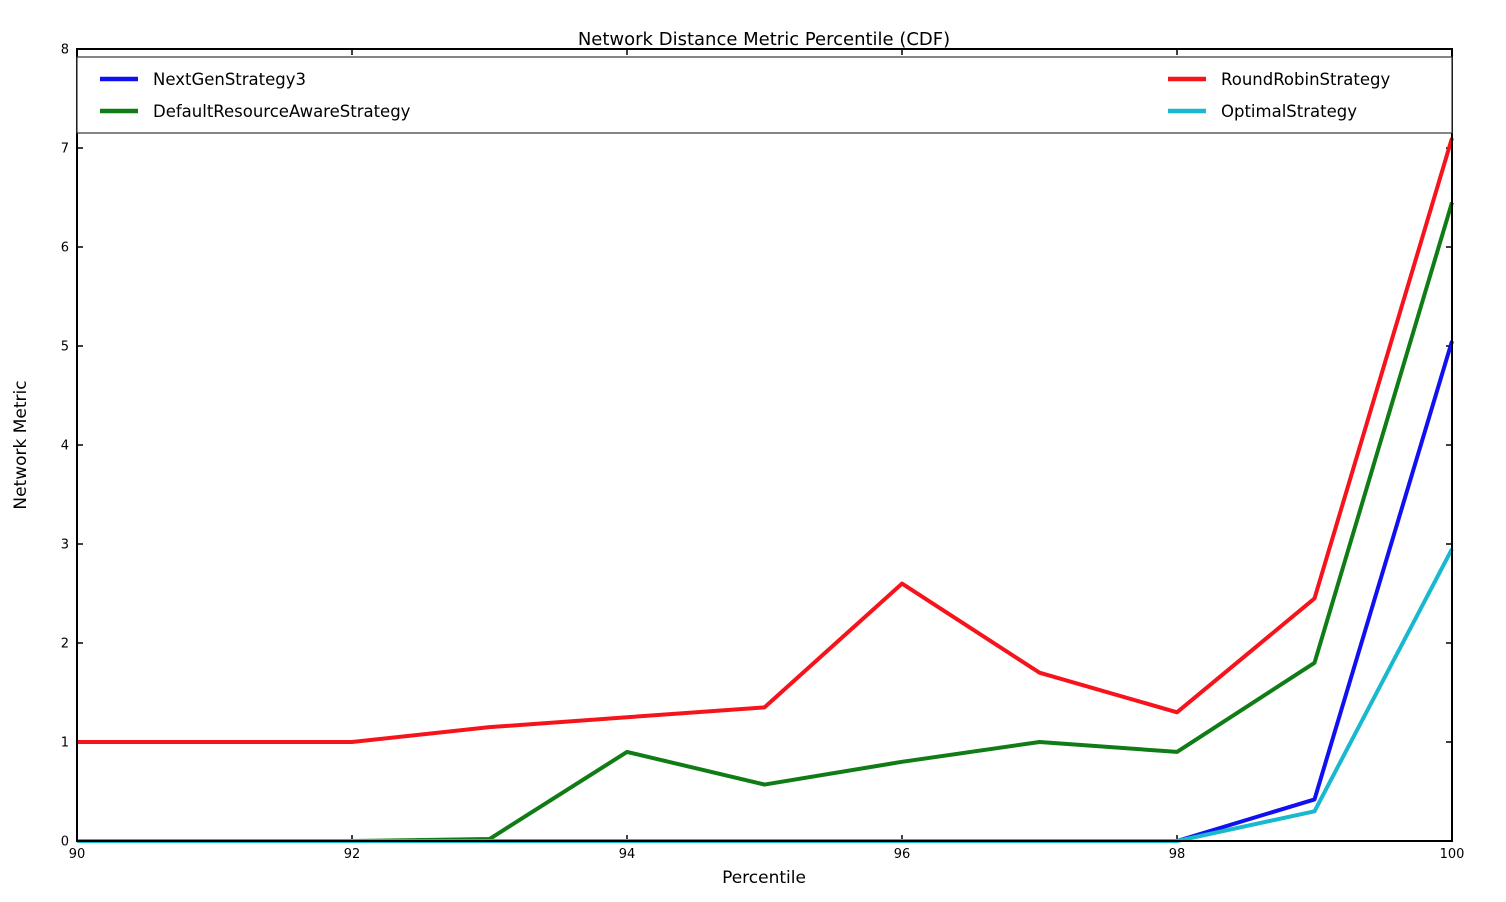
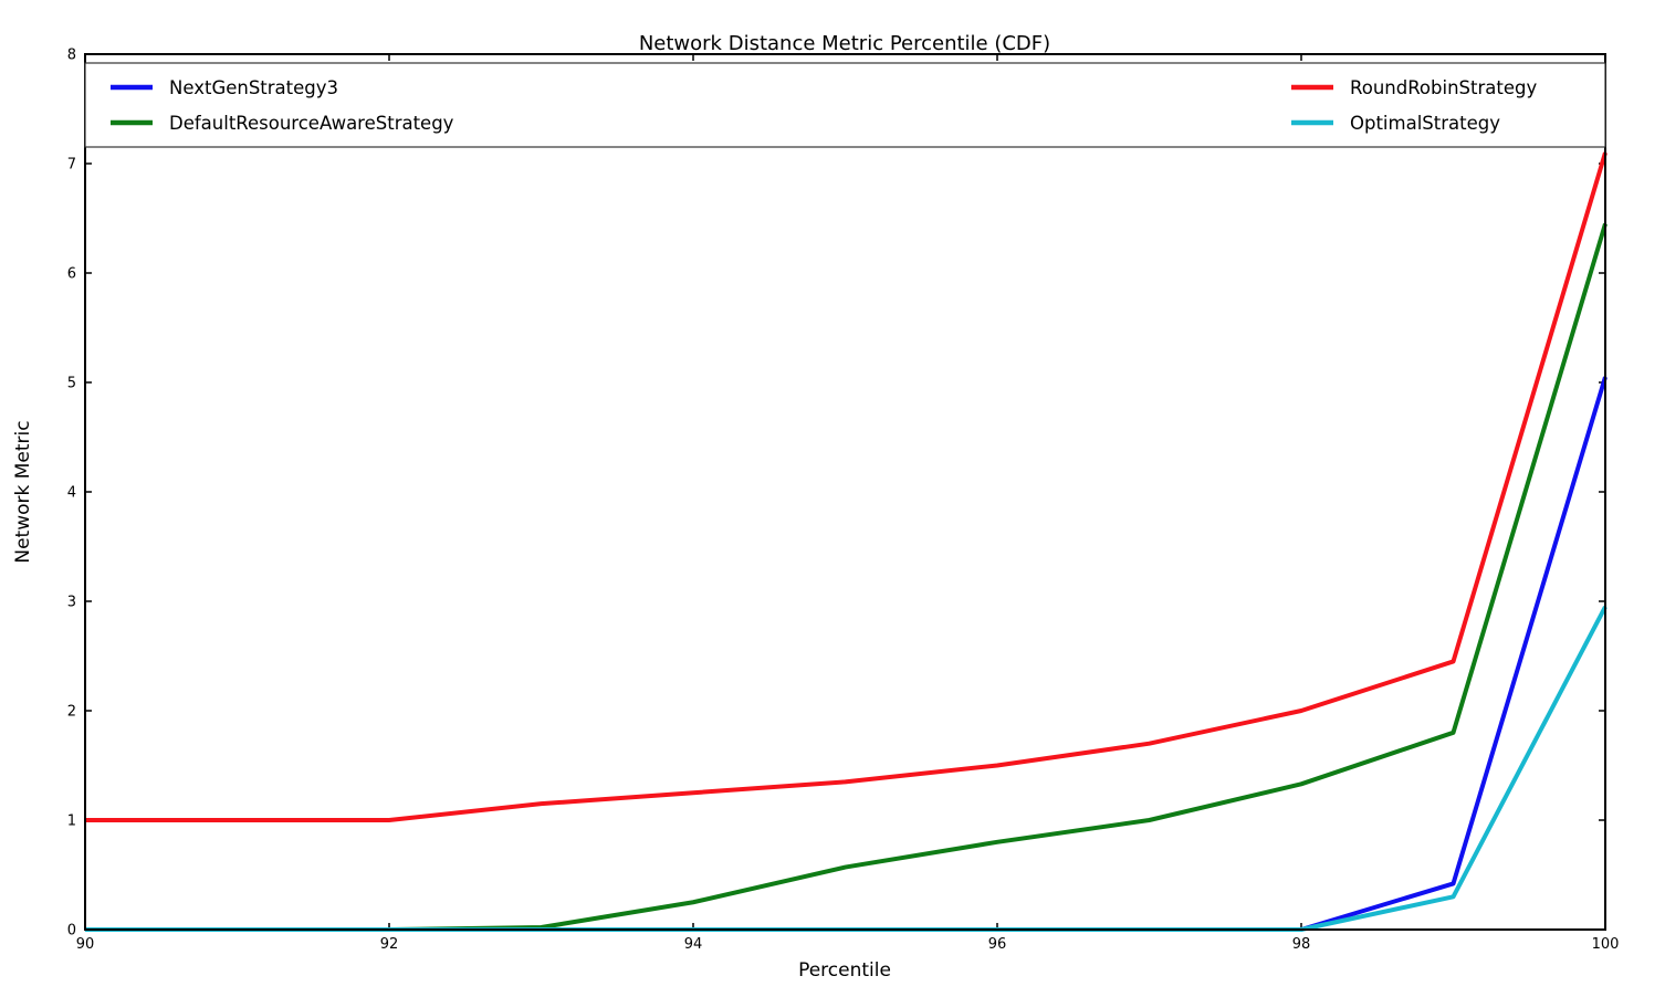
DefaultResourceAwareStrategy/94: 0.9 -> 0.2
RoundRobinStrategy/96: 2.6 -> 1.5
DefaultResourceAwareStrategy/98: 0.9 -> 1.3
RoundRobinStrategy/98: 1.3 -> 2.0
